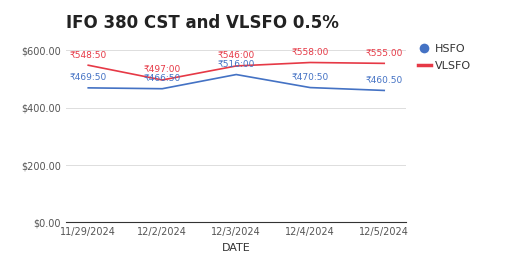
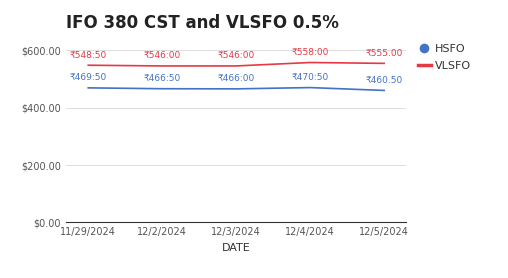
VLSFO/12/2/2024: 497 -> 546
HSFO/12/3/2024: 516 -> 466
